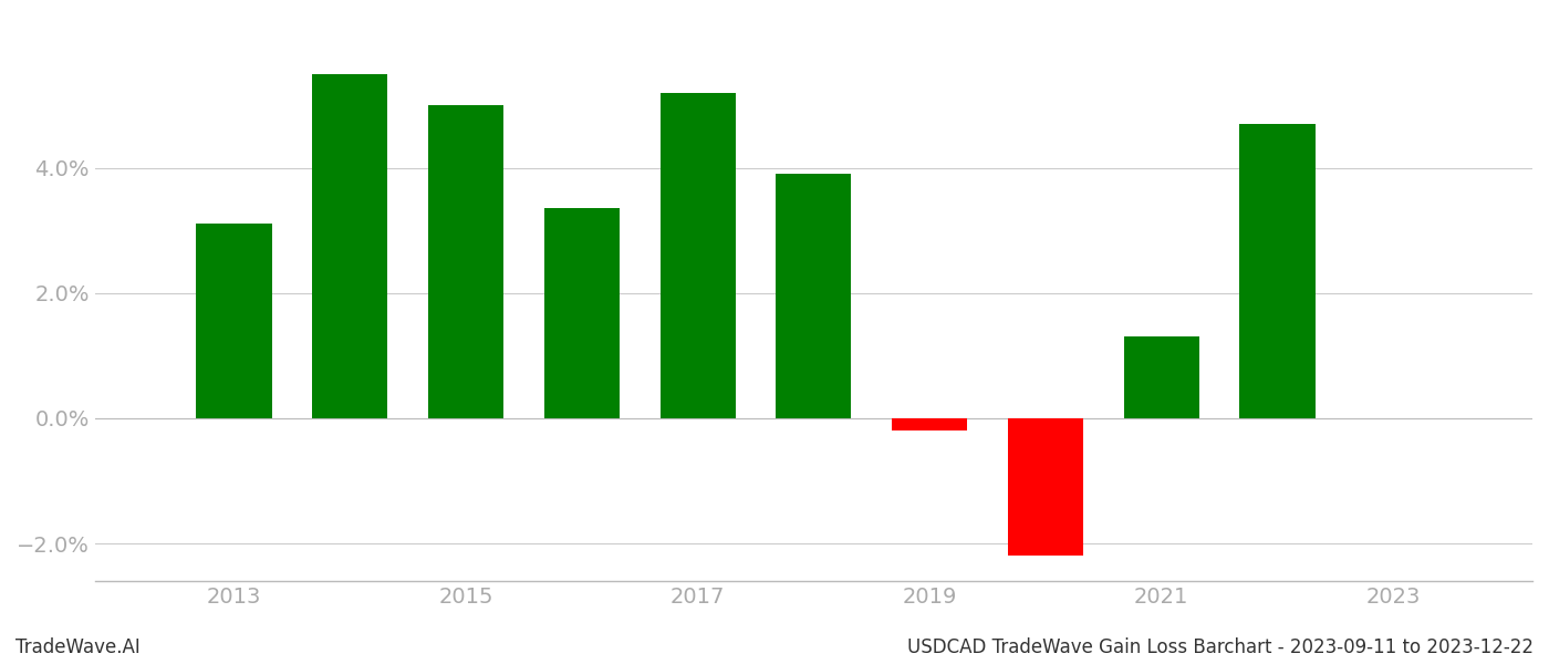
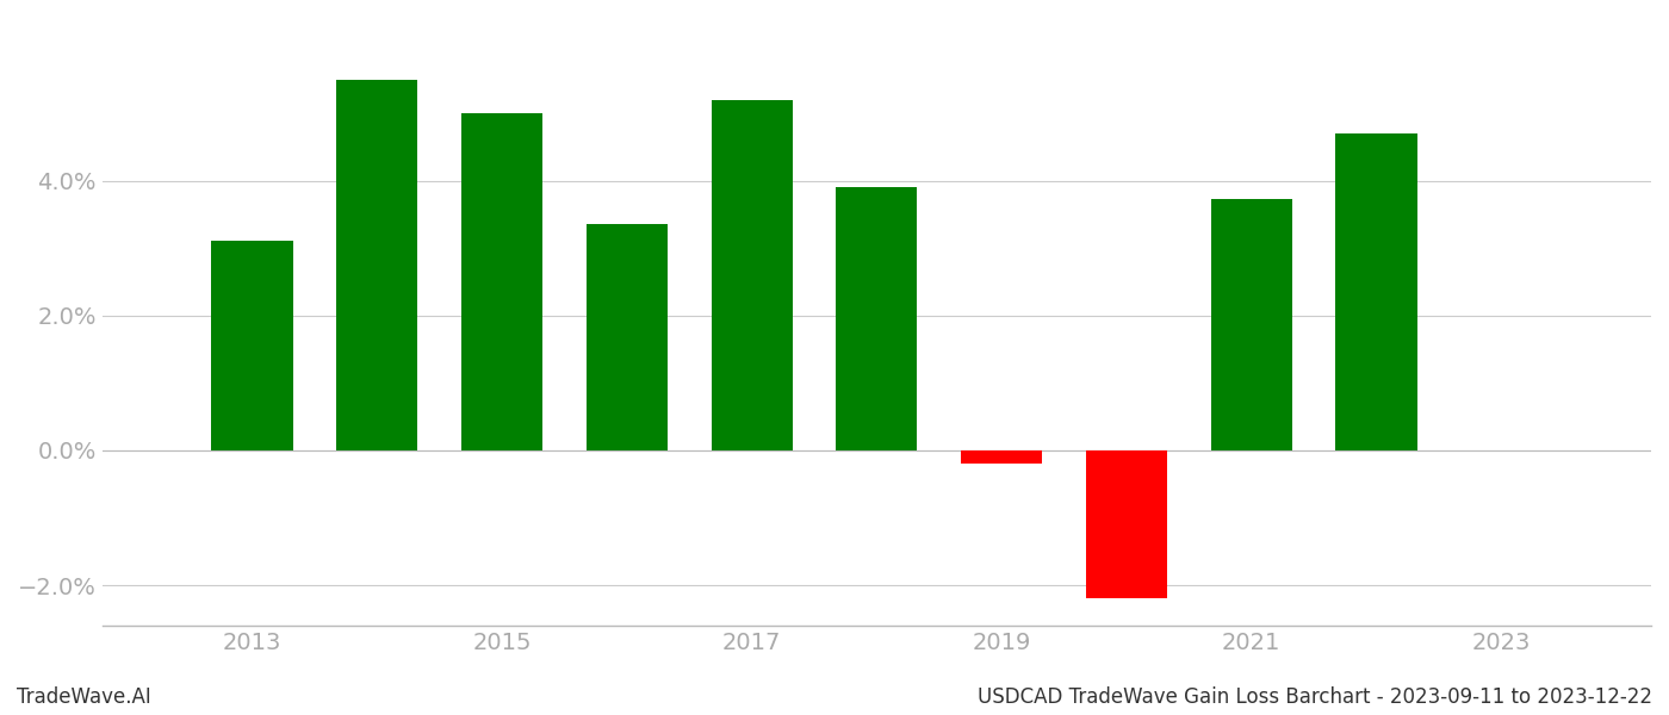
2021: 1.30% -> 3.72%
